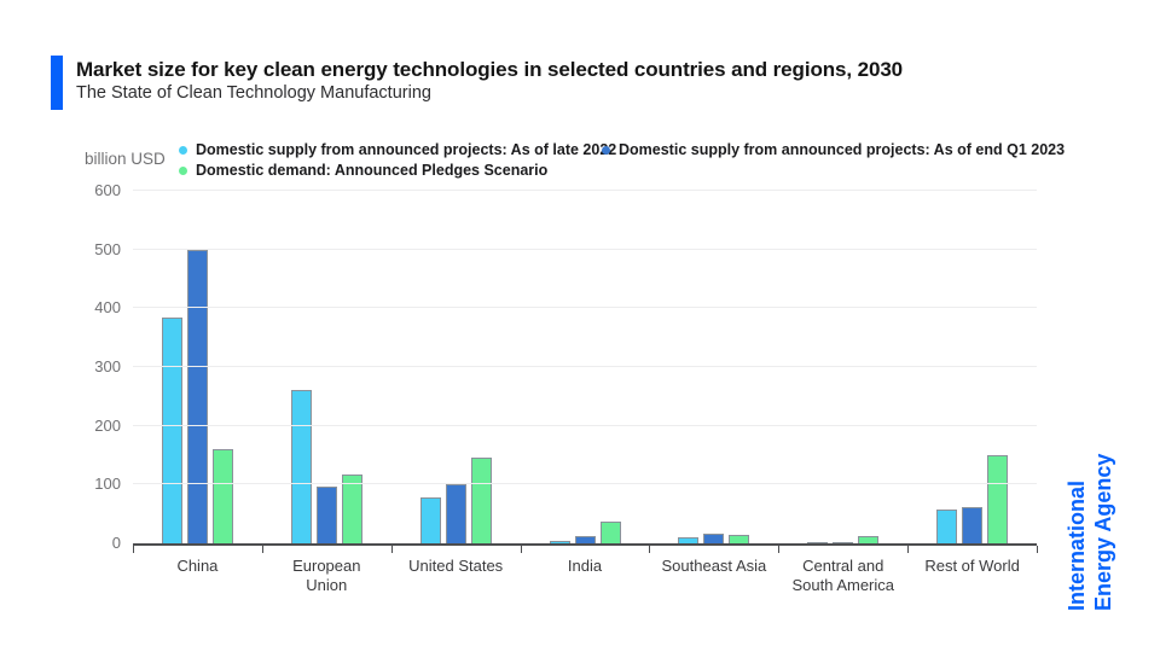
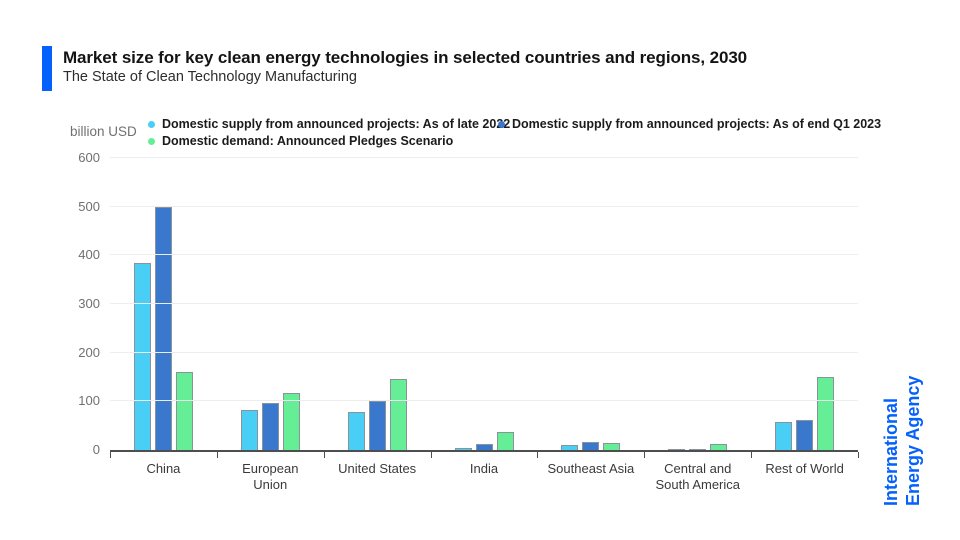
Domestic supply from announced projects: As of late 2022/European Union: 260 -> 80
